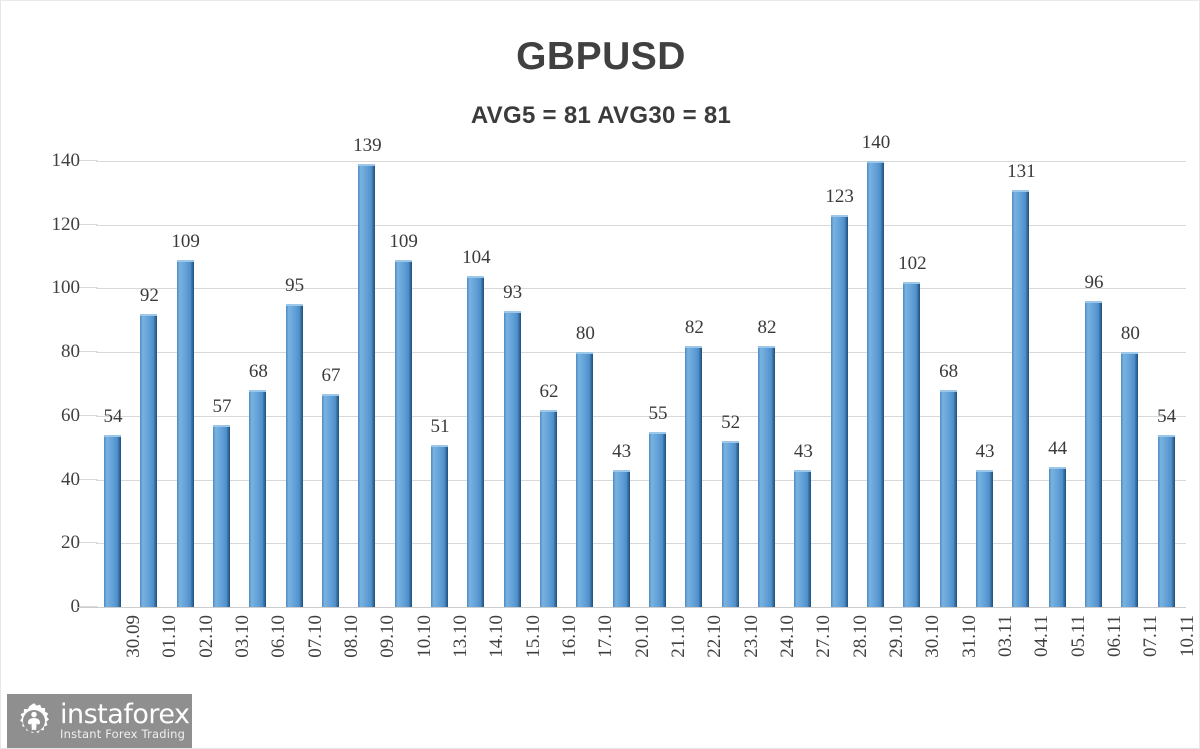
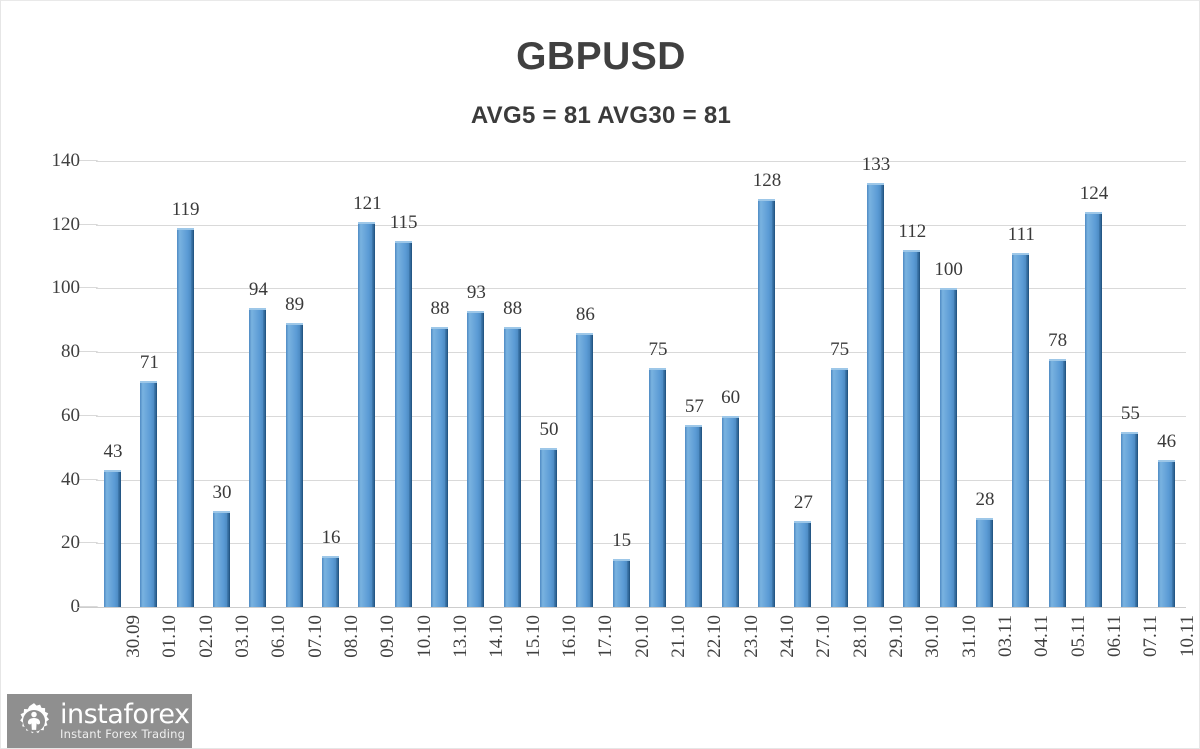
30.09: 54 -> 43
01.10: 92 -> 71
02.10: 109 -> 119
03.10: 57 -> 30
06.10: 68 -> 94
07.10: 95 -> 89
08.10: 67 -> 16
09.10: 139 -> 121
10.10: 109 -> 115
13.10: 51 -> 88
14.10: 104 -> 93
15.10: 93 -> 88
16.10: 62 -> 50
17.10: 80 -> 86
20.10: 43 -> 15
21.10: 55 -> 75
22.10: 82 -> 57
23.10: 52 -> 60
24.10: 82 -> 128
27.10: 43 -> 27
28.10: 123 -> 75
29.10: 140 -> 133
30.10: 102 -> 112
31.10: 68 -> 100
03.11: 43 -> 28
04.11: 131 -> 111
05.11: 44 -> 78
06.11: 96 -> 124
07.11: 80 -> 55
10.11: 54 -> 46
